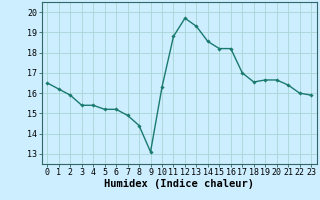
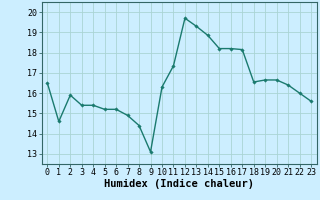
1: 16.20 -> 14.60
11: 18.80 -> 17.35
14: 18.55 -> 18.85
17: 17.00 -> 18.15
23: 15.90 -> 15.60
